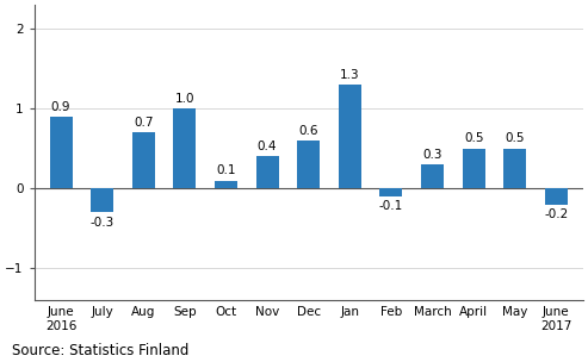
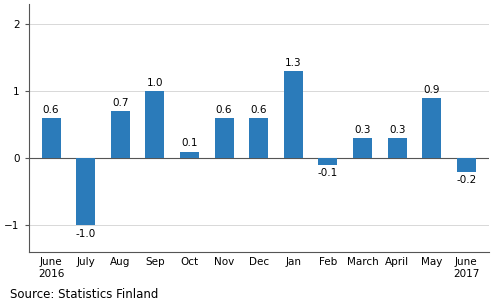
June 2016: 0.9 -> 0.6
July: -0.3 -> -1.0
Nov: 0.4 -> 0.6
April: 0.5 -> 0.3
May: 0.5 -> 0.9
